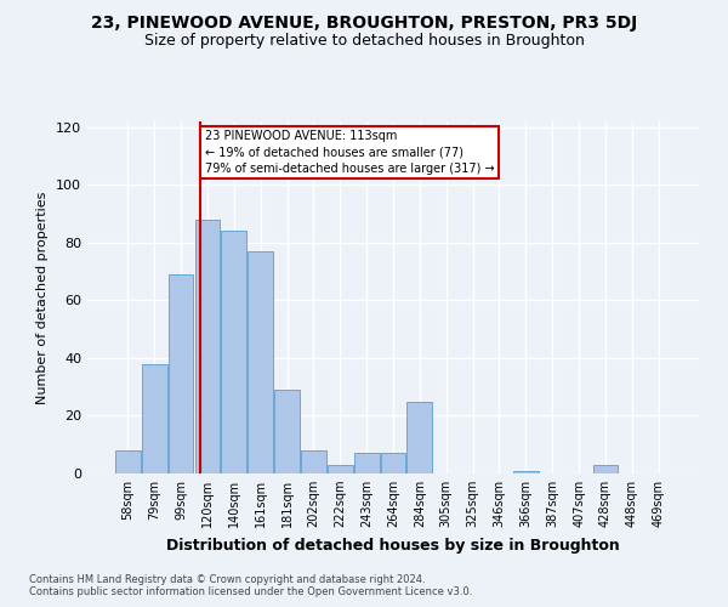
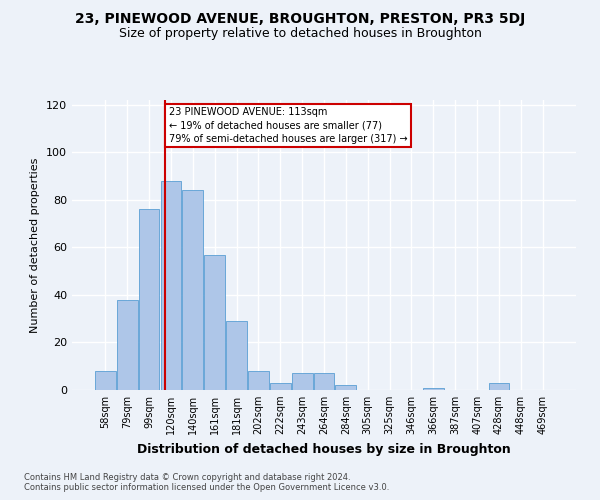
99sqm: 69 -> 76
161sqm: 77 -> 57
284sqm: 25 -> 2
